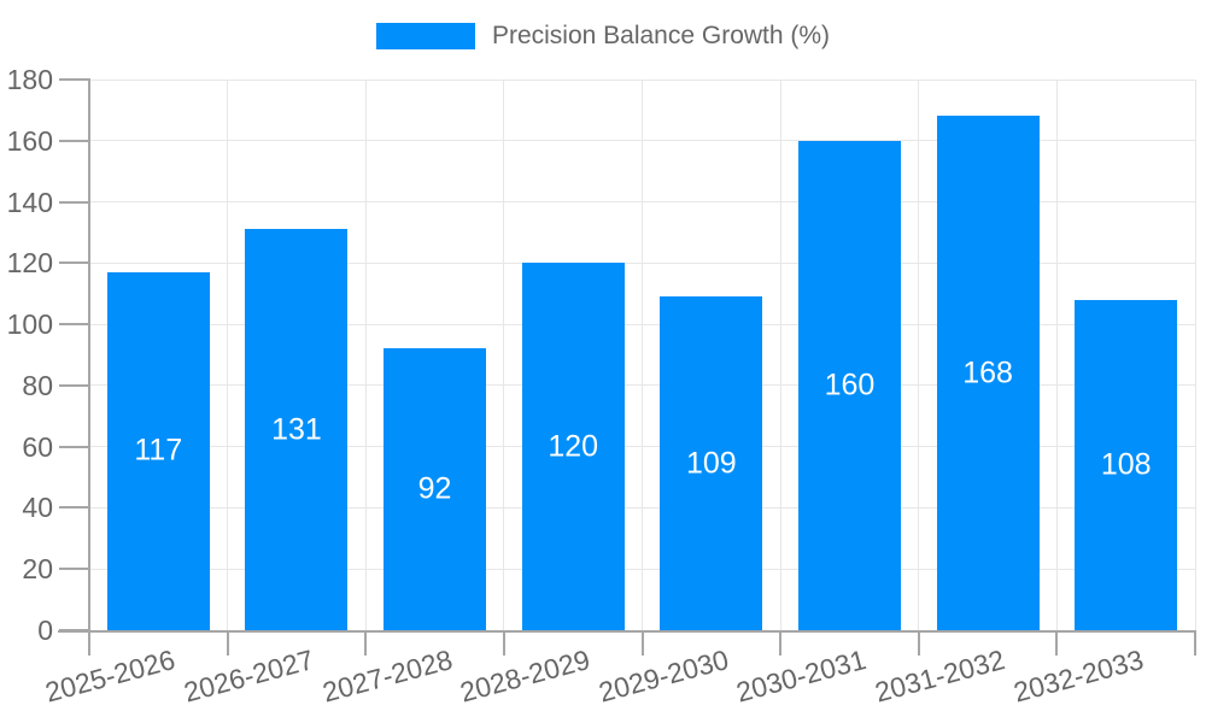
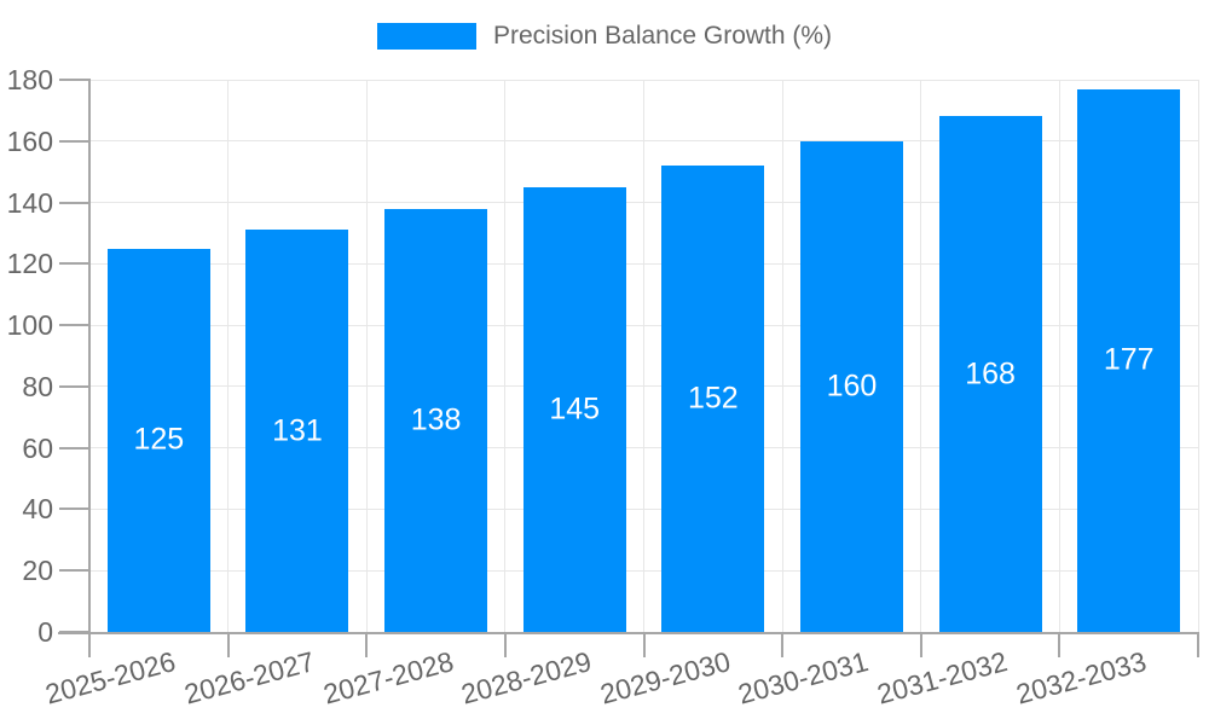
2025-2026: 117 -> 125
2027-2028: 92 -> 138
2028-2029: 120 -> 145
2029-2030: 109 -> 152
2032-2033: 108 -> 177
